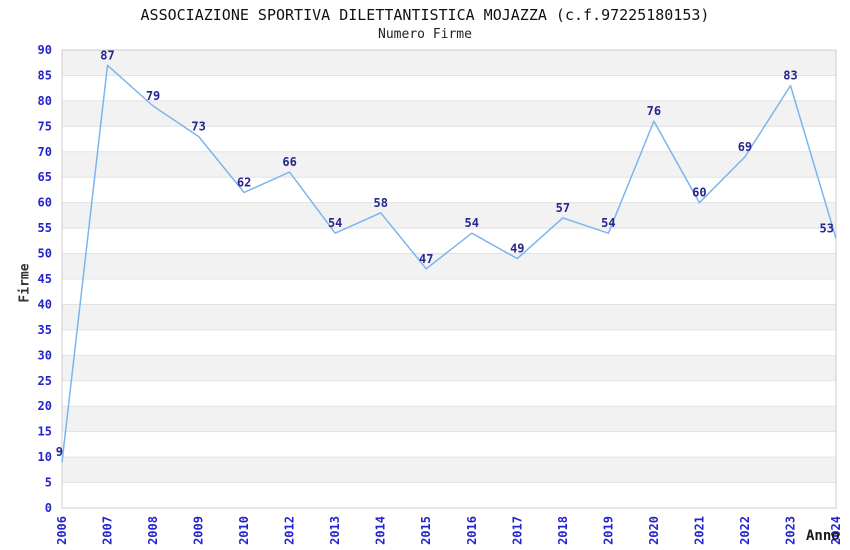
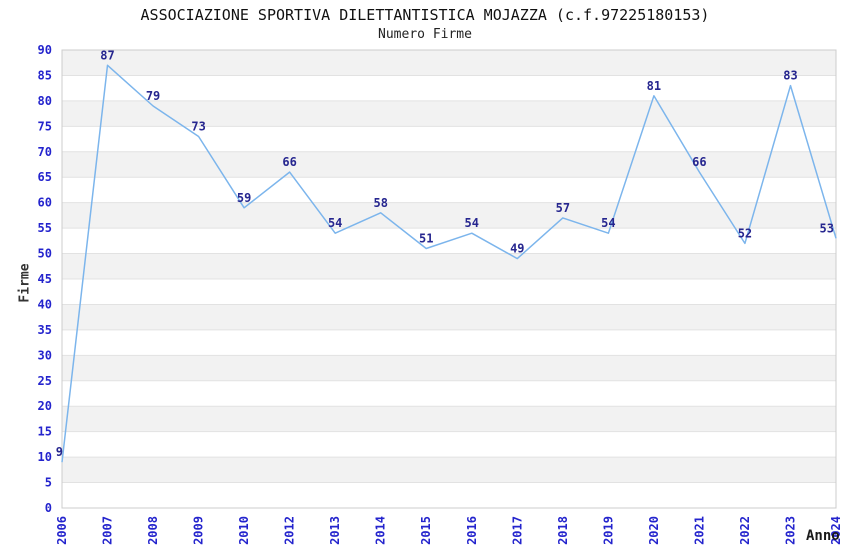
2010: 62 -> 59
2015: 47 -> 51
2020: 76 -> 81
2021: 60 -> 66
2022: 69 -> 52
